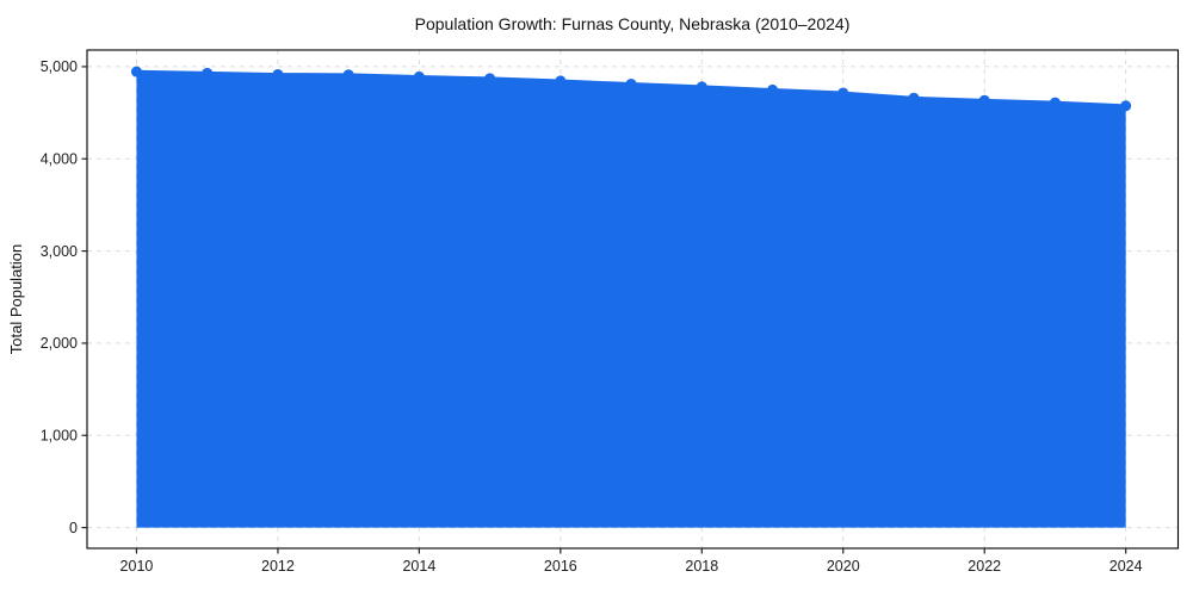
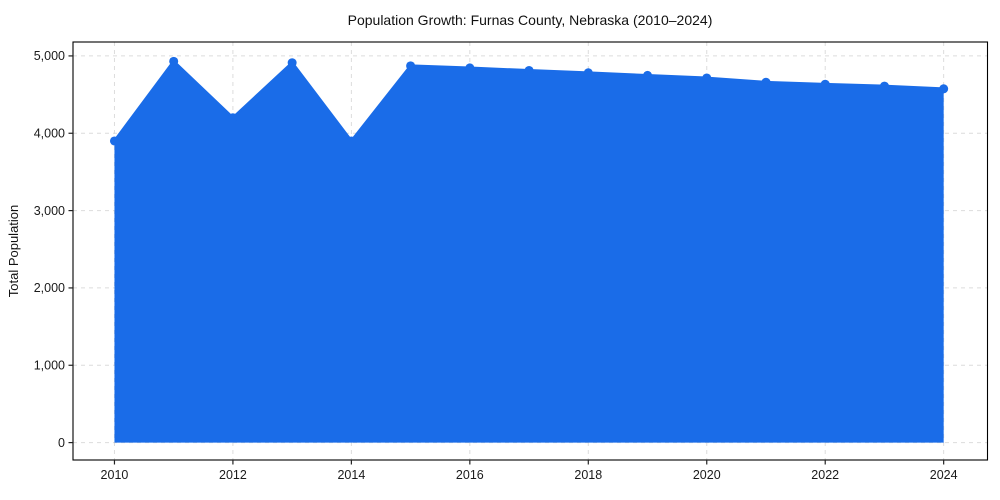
2010: 4900 -> 3900
2012: 4900 -> 4200
2014: 4900 -> 3900
